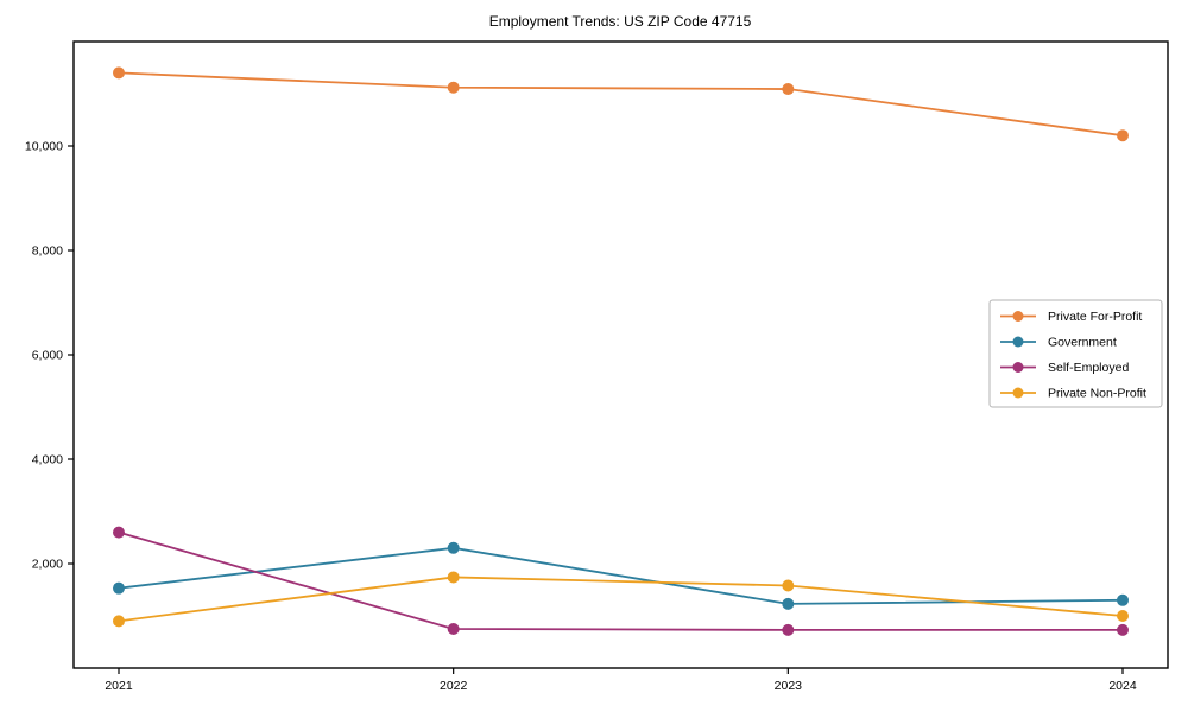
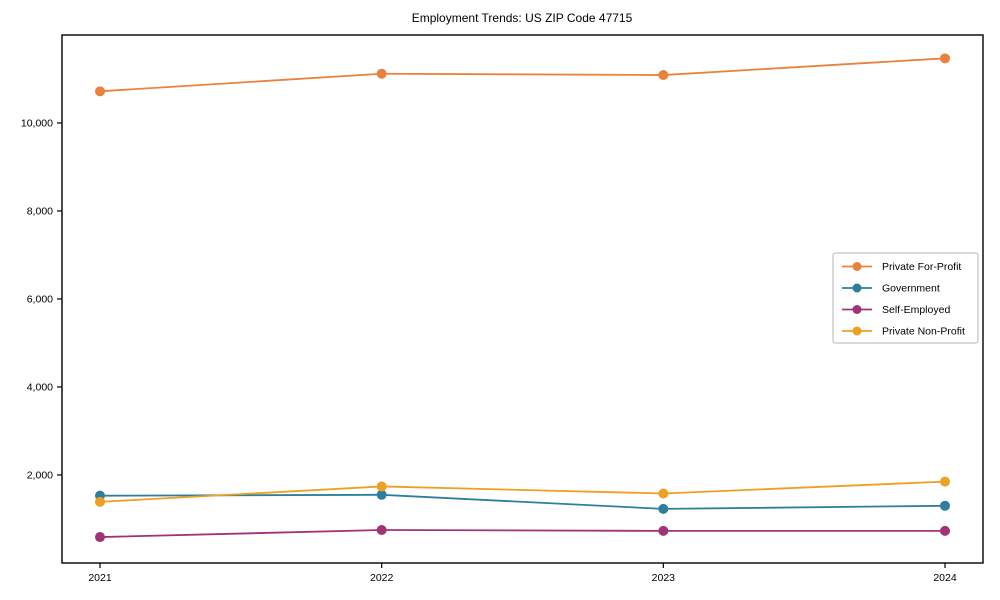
Private For-Profit/2021: 11400 -> 10700
Self-Employed/2021: 2600 -> 600
Private Non-Profit/2021: 900 -> 1400
Government/2022: 2300 -> 1600
Private For-Profit/2024: 10200 -> 11500
Private Non-Profit/2024: 1000 -> 1800
